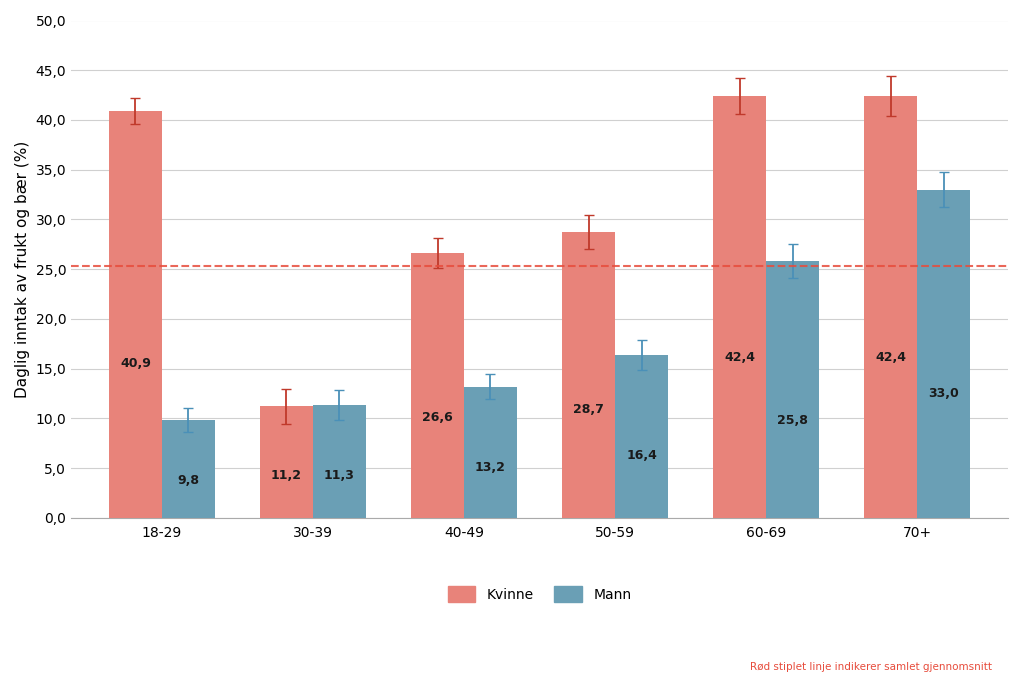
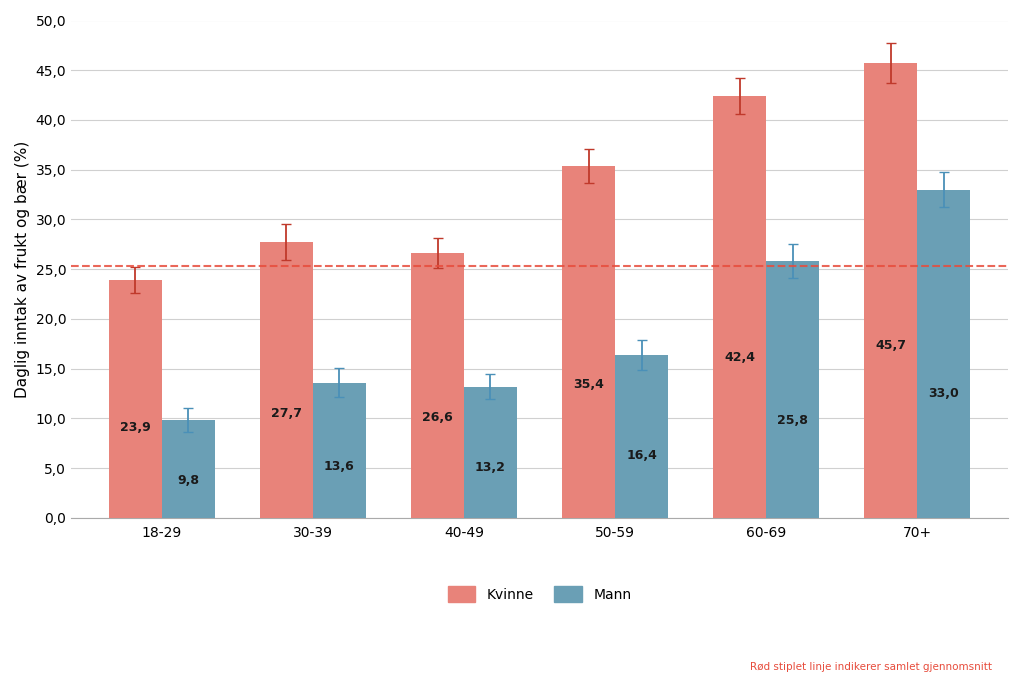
Kvinne/18-29: 40,9 -> 23,9
Kvinne/30-39: 11,2 -> 27,7
Mann/30-39: 11,3 -> 13,6
Kvinne/50-59: 28,7 -> 35,4
Kvinne/70+: 42,4 -> 45,7
